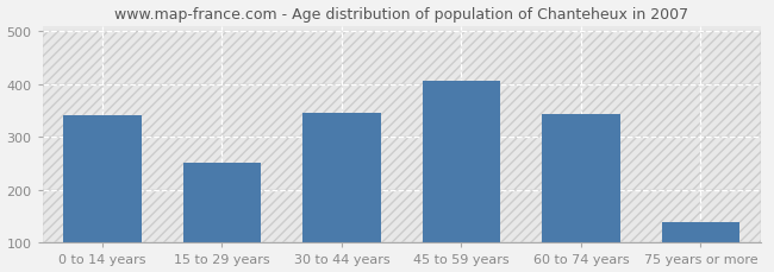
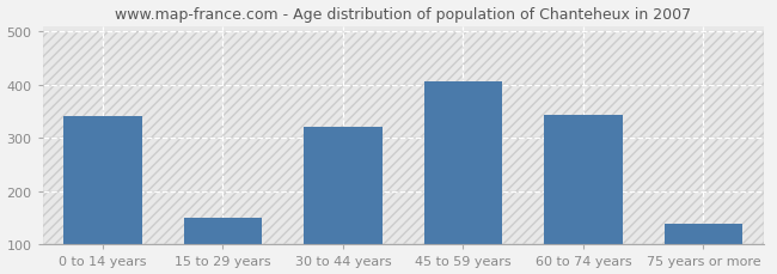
15 to 29 years: 252 -> 150
30 to 44 years: 345 -> 320
